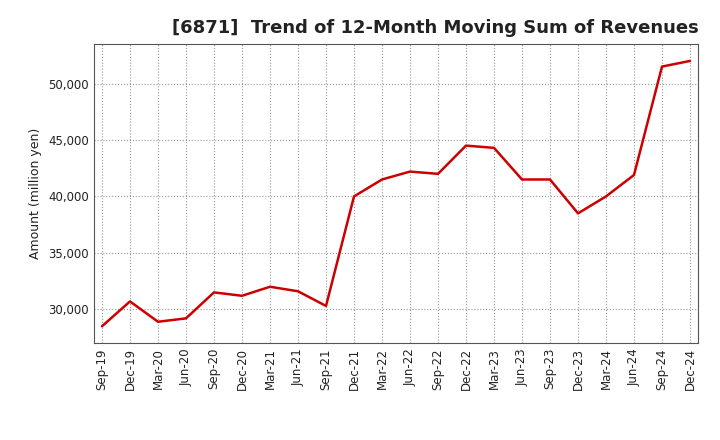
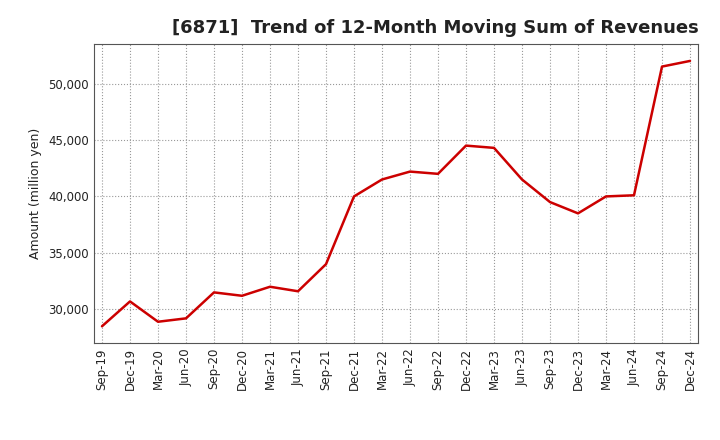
Sep-21: 30,300 -> 34,000
Sep-23: 41,500 -> 39,500
Jun-24: 41,900 -> 40,100
